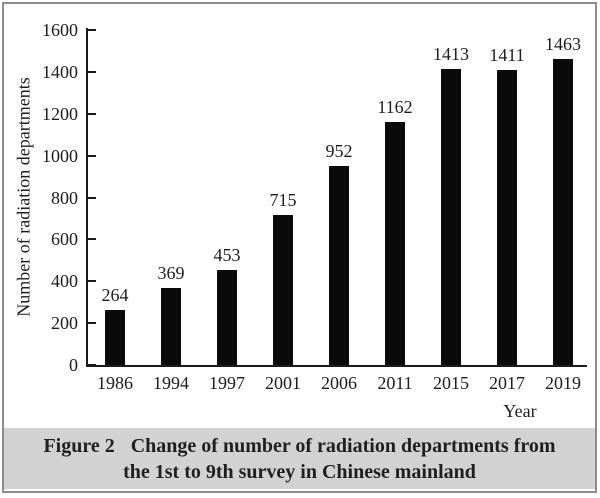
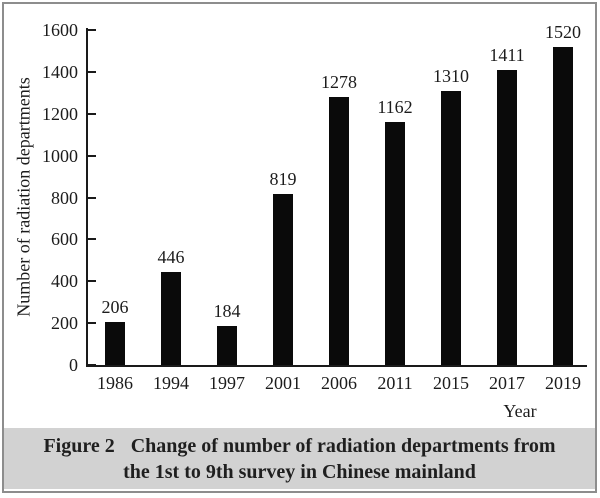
1986: 264 -> 206
1994: 369 -> 446
1997: 453 -> 184
2001: 715 -> 819
2006: 952 -> 1278
2015: 1413 -> 1310
2019: 1463 -> 1520
